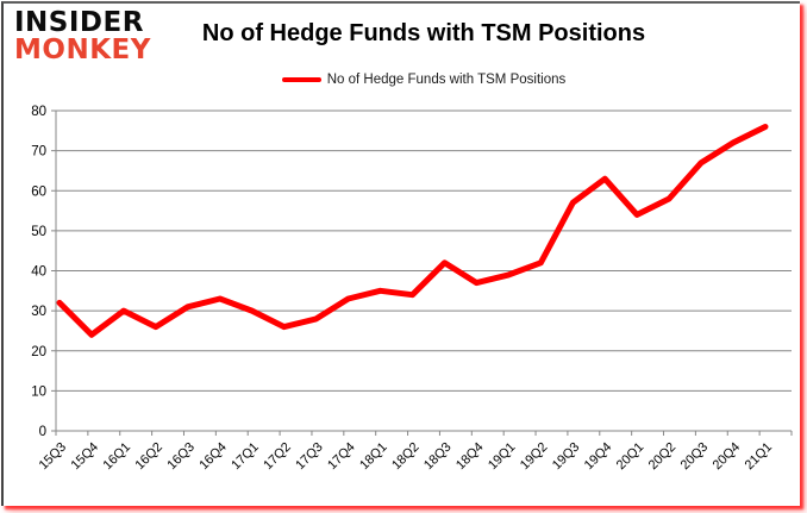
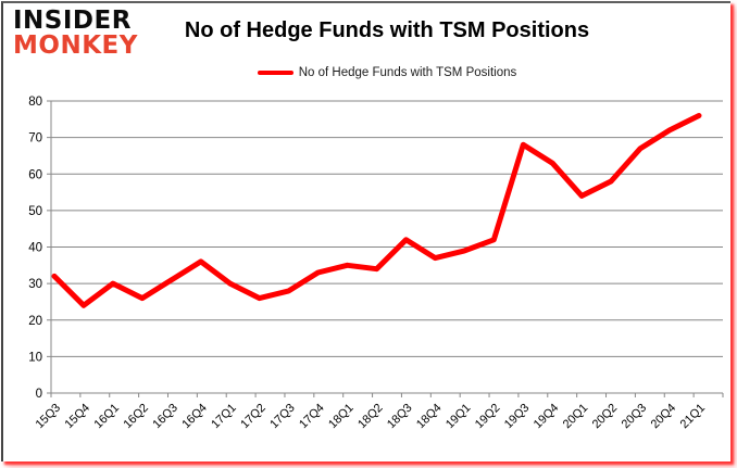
16Q4: 33 -> 36
19Q3: 57 -> 68
